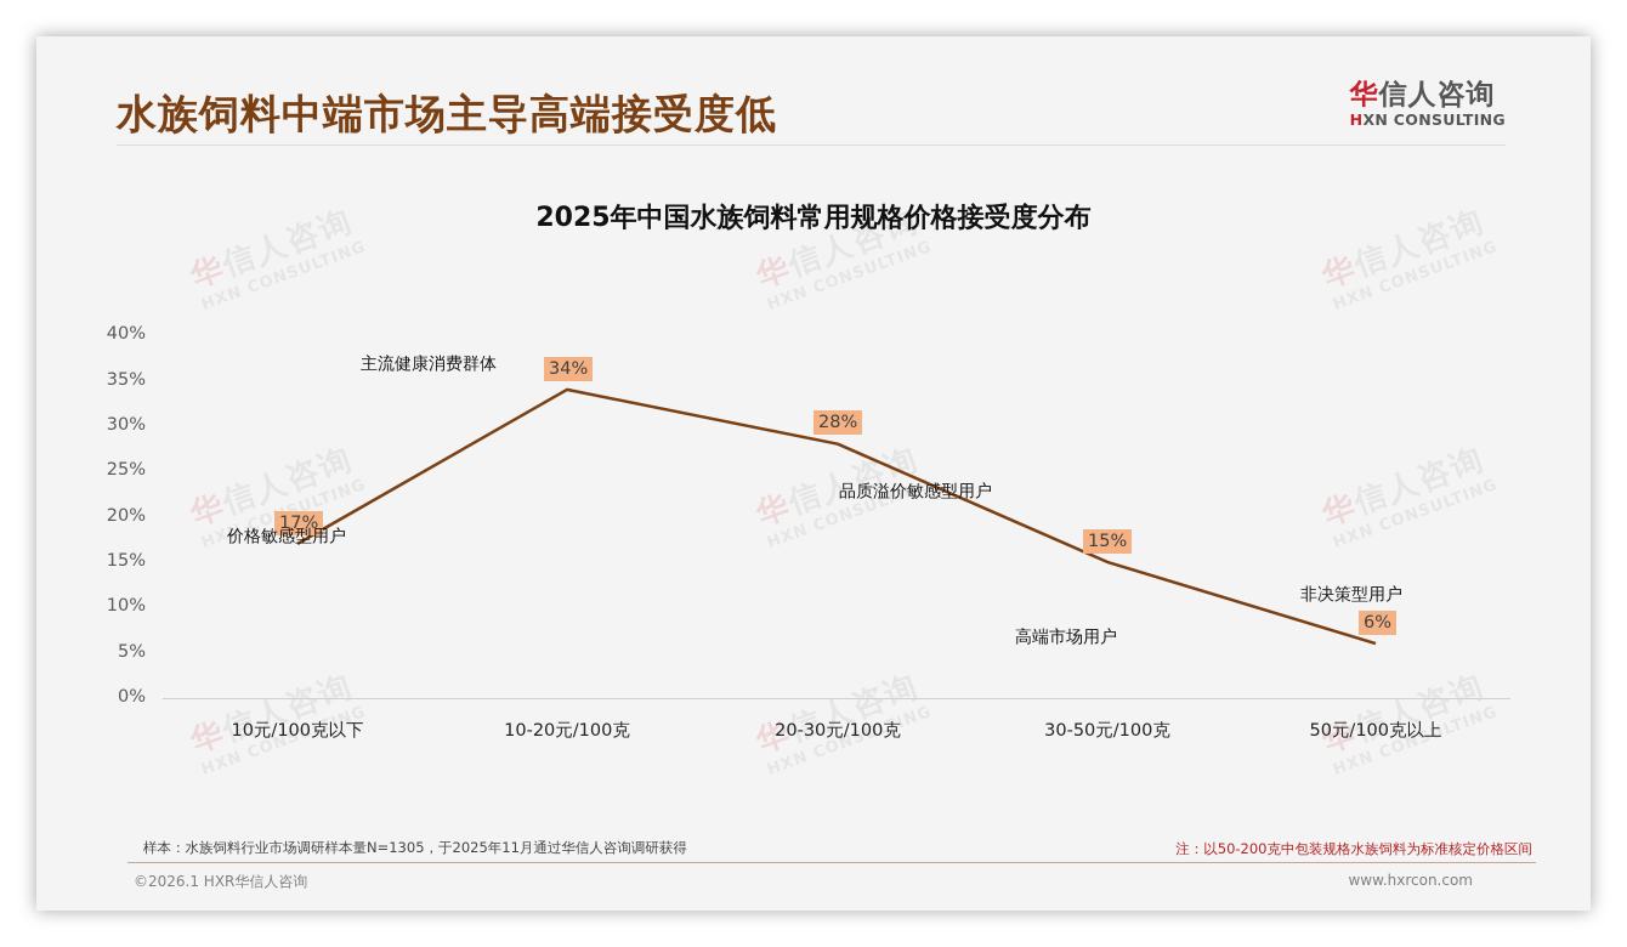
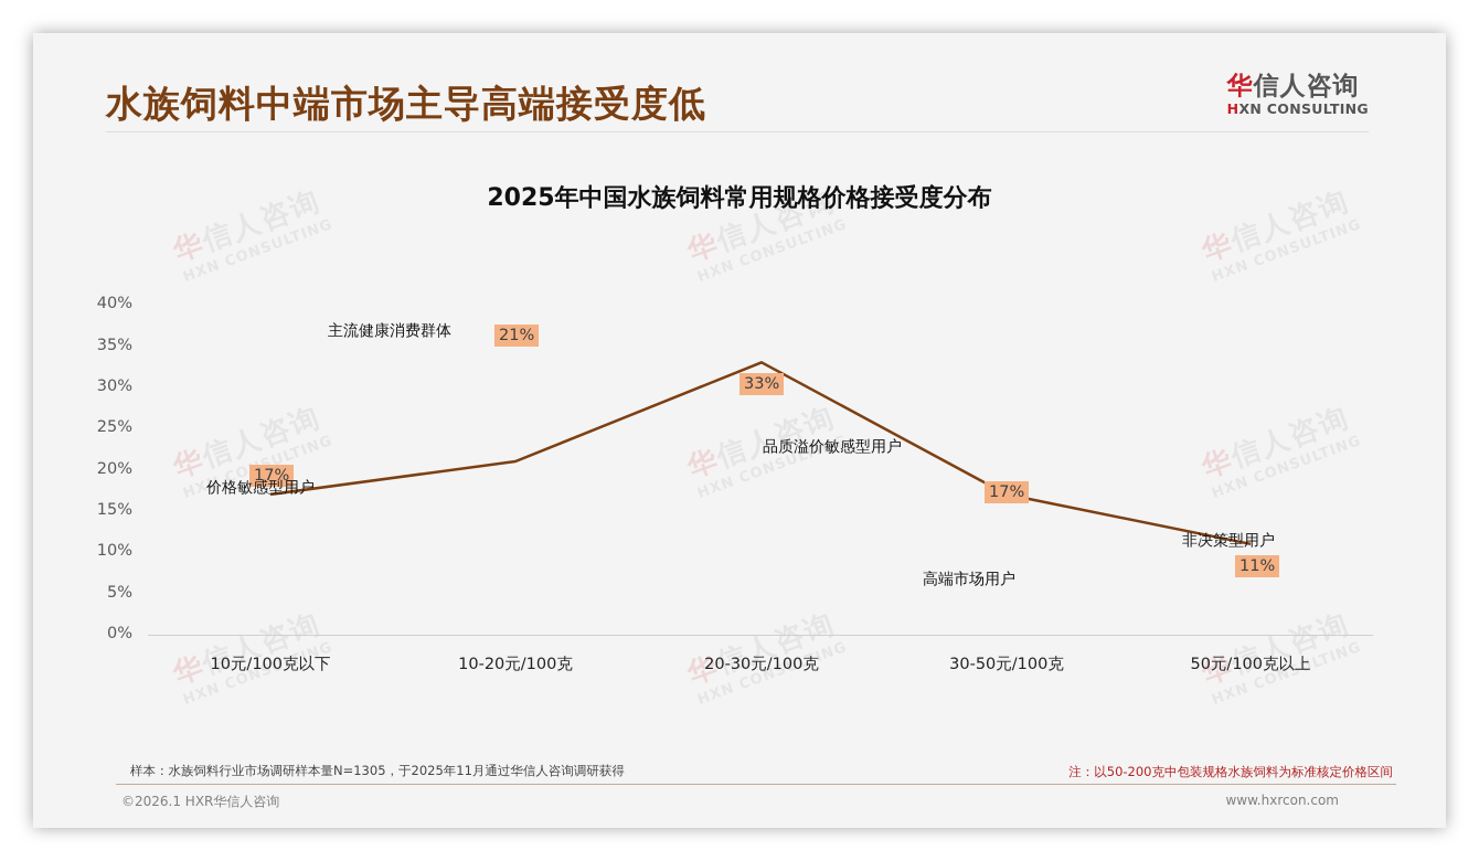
10-20元/100克: 34% -> 21%
20-30元/100克: 28% -> 33%
30-50元/100克: 15% -> 17%
50元/100克以上: 6% -> 11%
